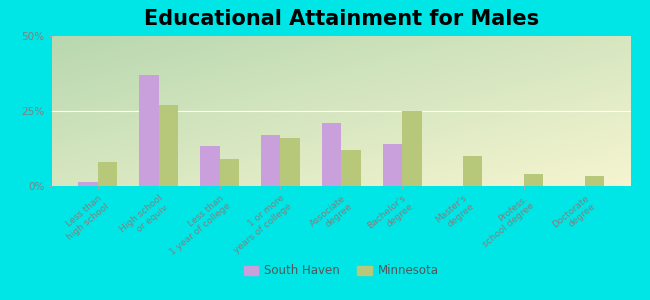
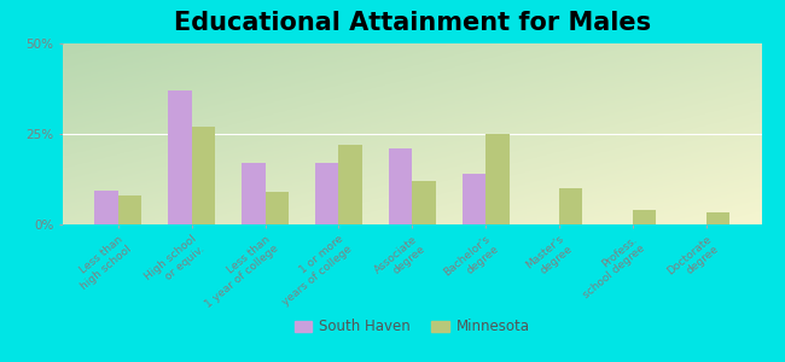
South Haven/Less than high school: 1.5% -> 9.5%
South Haven/Less than 1 year of college: 13.5% -> 17.0%
Minnesota/1 or more years of college: 16.0% -> 22.0%
